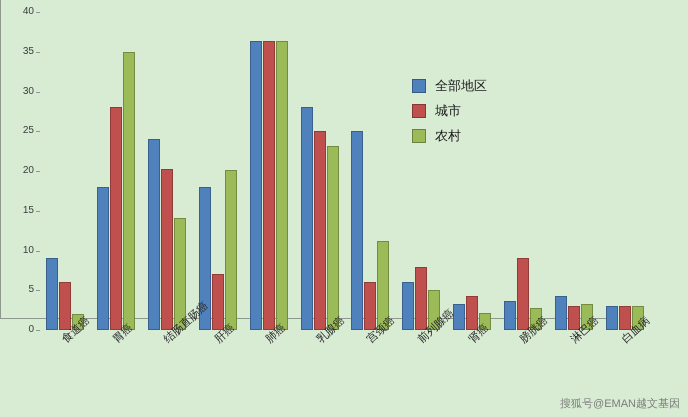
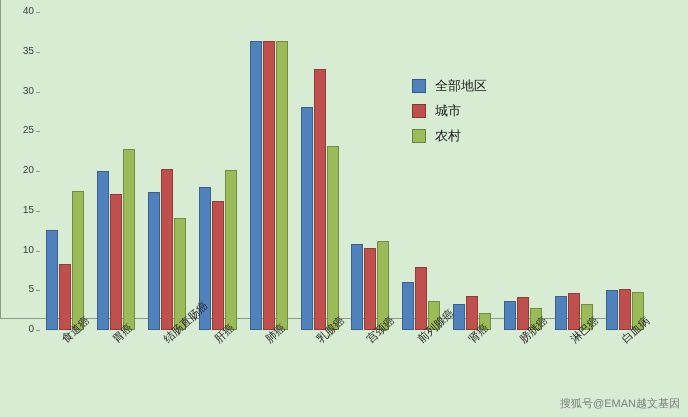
全部地区/食道癌: 9 -> 13
城市/食道癌: 6 -> 8
农村/食道癌: 2 -> 18
全部地区/胃癌: 18 -> 20
城市/胃癌: 28 -> 17
农村/胃癌: 35 -> 23
全部地区/结肠直肠癌: 24 -> 17
城市/肝癌: 7 -> 16
城市/乳腺癌: 25 -> 33
全部地区/宫颈癌: 25 -> 11
城市/宫颈癌: 6 -> 10
农村/前列腺癌: 5 -> 4
城市/膀胱癌: 9 -> 4
城市/淋巴癌: 3 -> 5
全部地区/白血病: 3 -> 5
城市/白血病: 3 -> 5
农村/白血病: 3 -> 5
